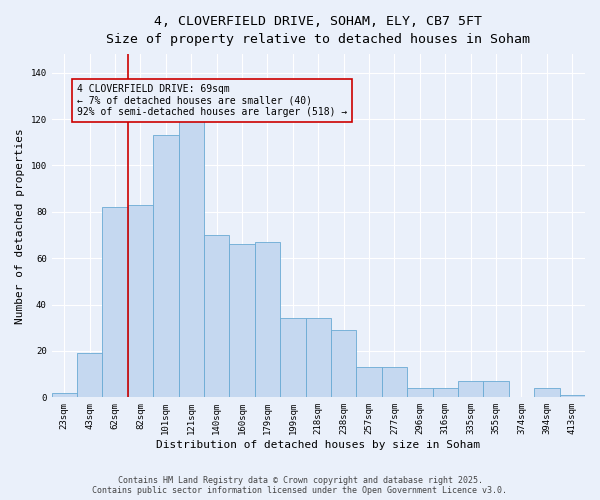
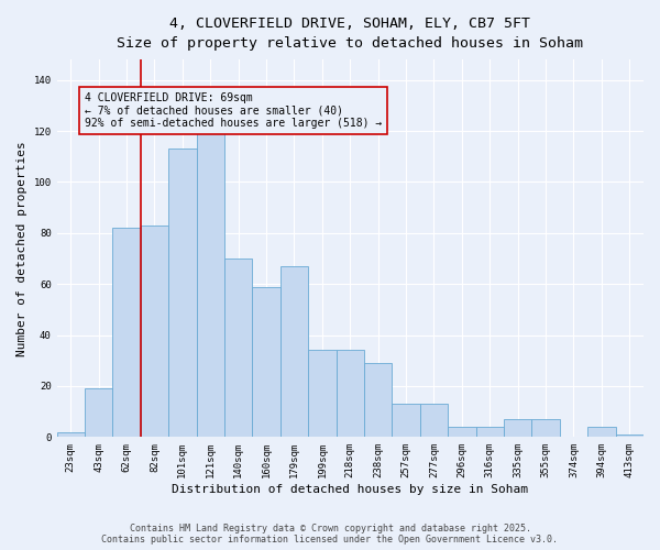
160sqm: 66 -> 59
